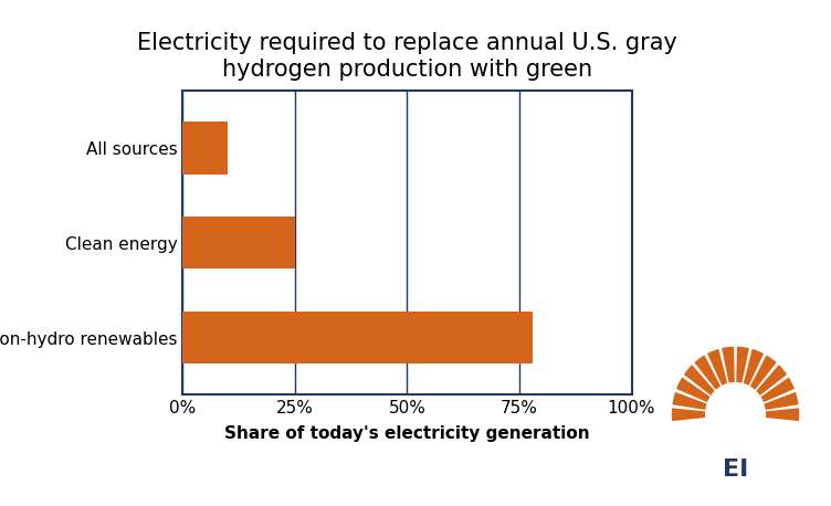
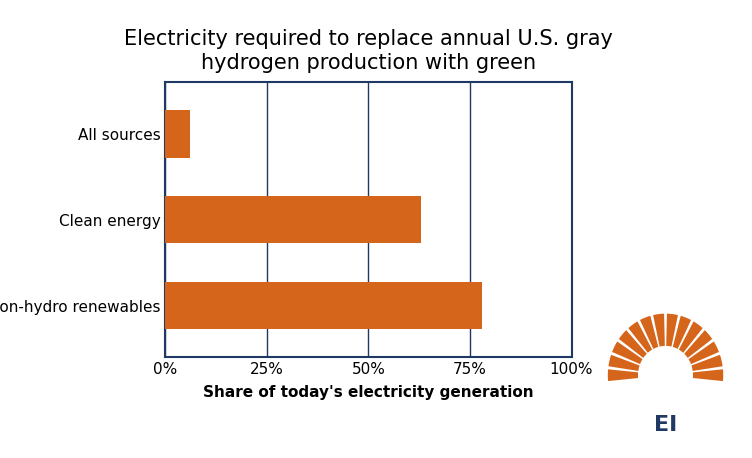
All sources: 10% -> 6%
Clean energy: 25% -> 63%
